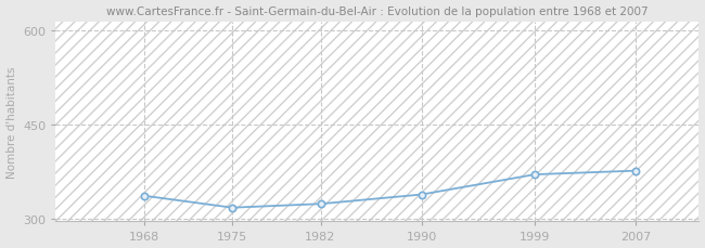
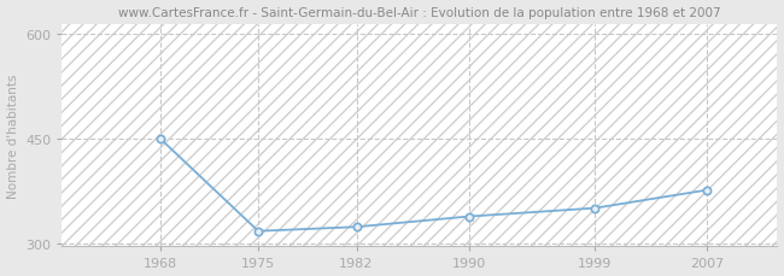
1968: 336 -> 450
1999: 370 -> 350
